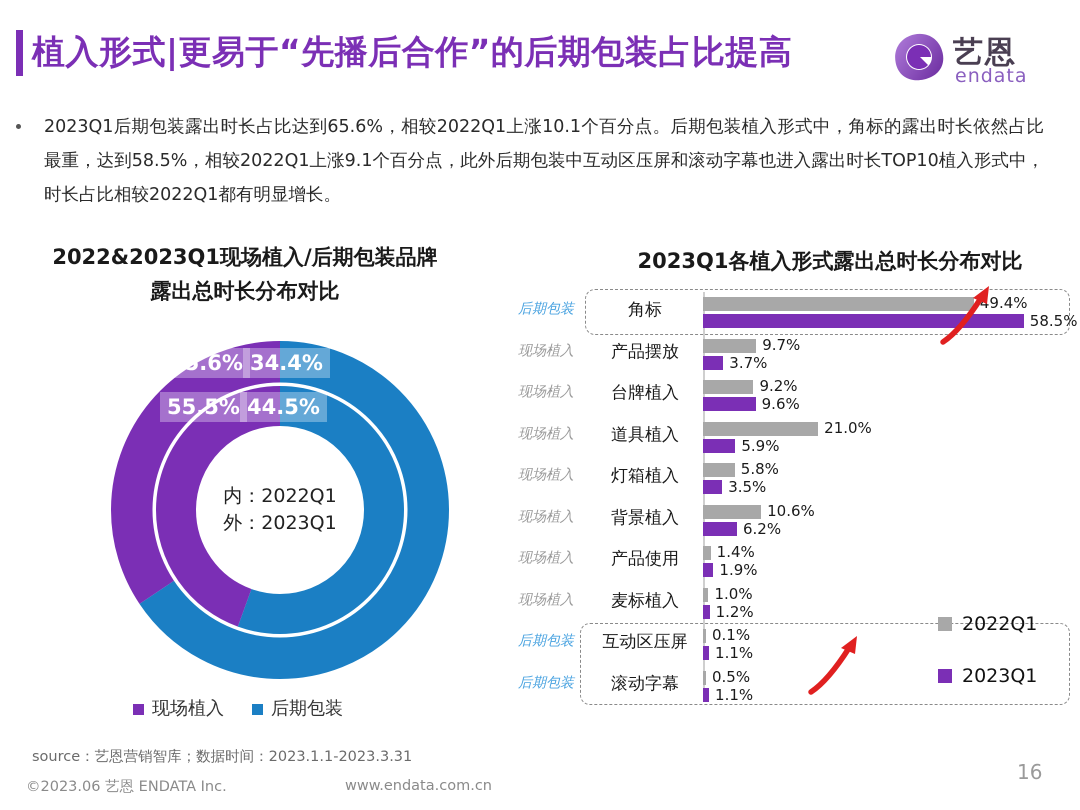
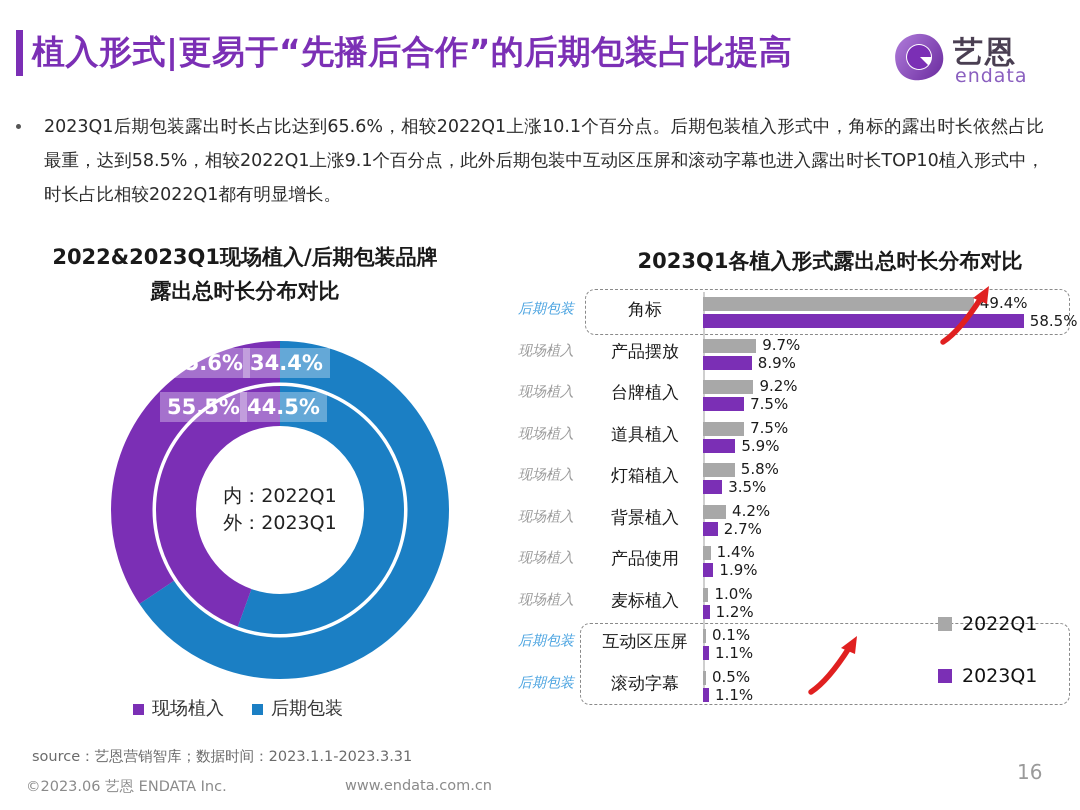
2023Q1各植入形式露出总时长分布对比/2023Q1/产品摆放: 3.7% -> 8.9%
2023Q1各植入形式露出总时长分布对比/2023Q1/台牌植入: 9.6% -> 7.5%
2023Q1各植入形式露出总时长分布对比/2022Q1/道具植入: 21.0% -> 7.5%
2023Q1各植入形式露出总时长分布对比/2022Q1/背景植入: 10.6% -> 4.2%
2023Q1各植入形式露出总时长分布对比/2023Q1/背景植入: 6.2% -> 2.7%
